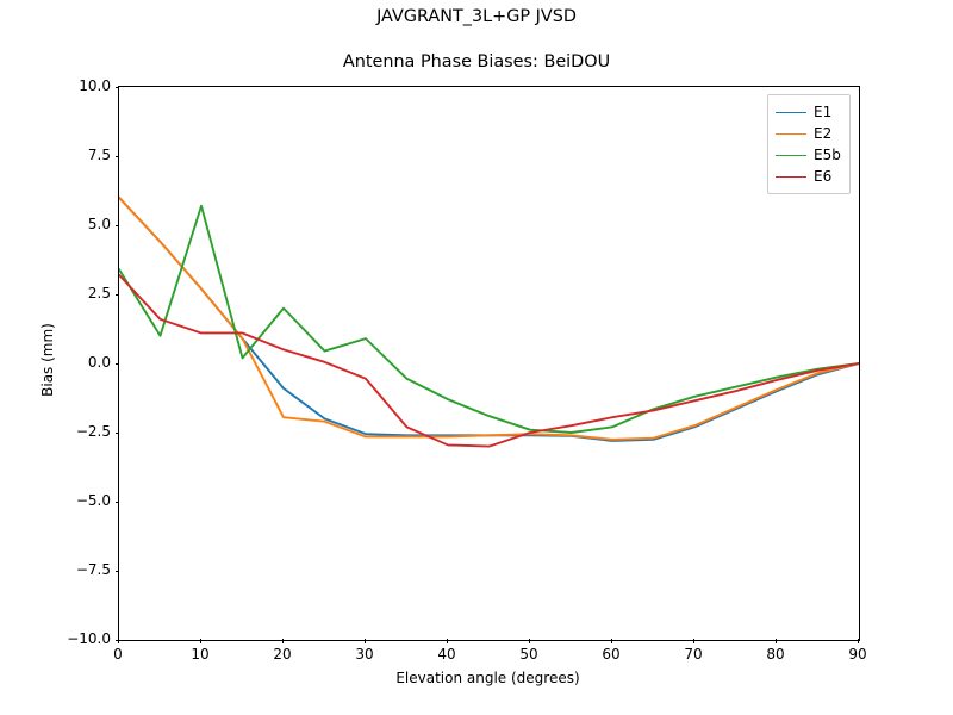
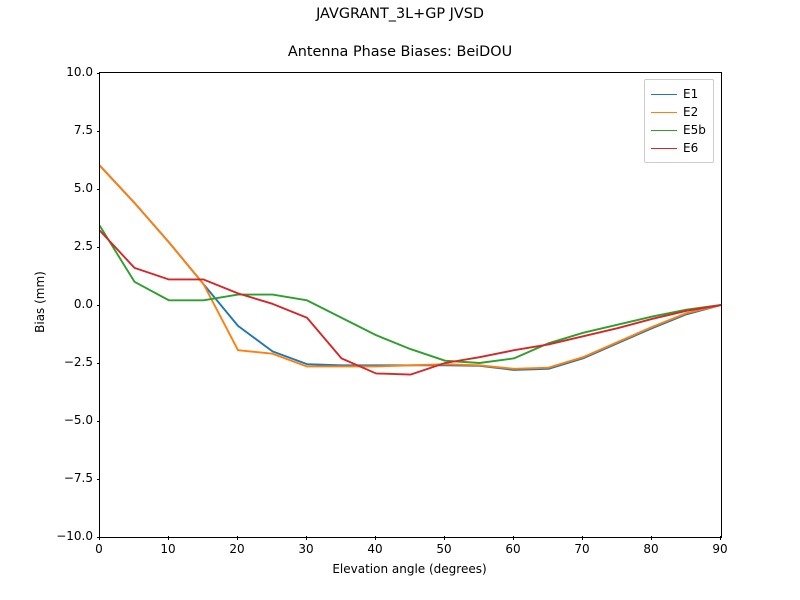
E5b/10: 5.7 -> 0.2
E5b/20: 2.0 -> 0.5
E5b/30: 0.9 -> 0.2
